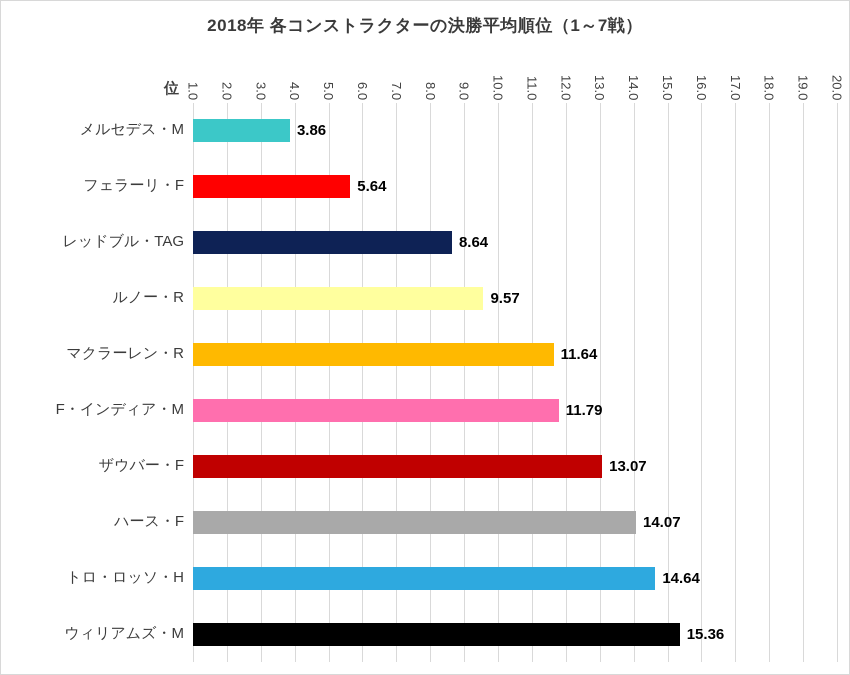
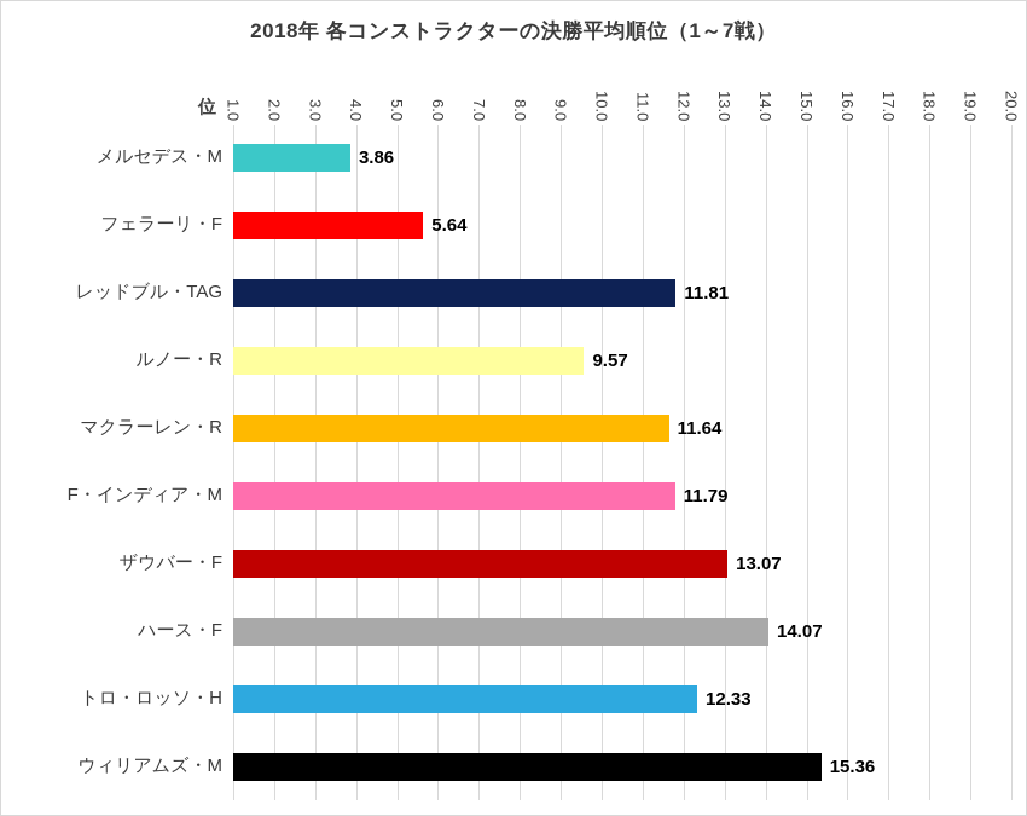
レッドブル・TAG: 8.64 -> 11.81
トロ・ロッソ・H: 14.64 -> 12.33
